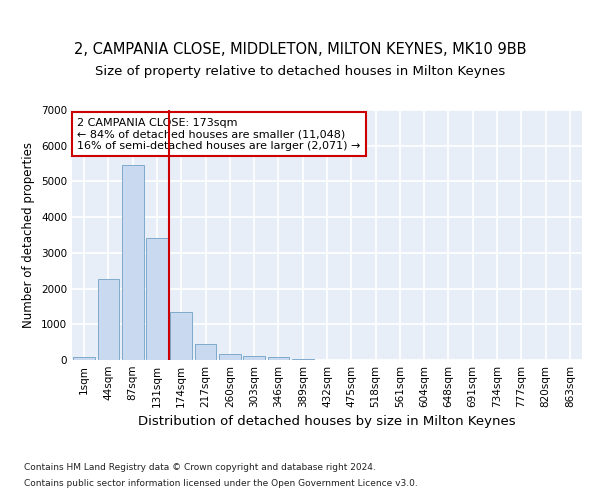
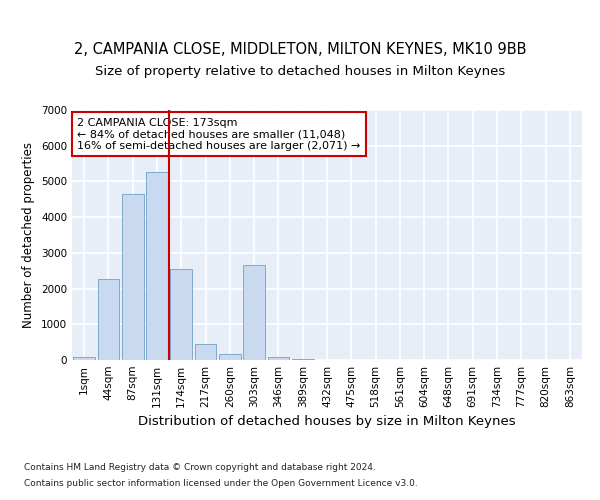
87sqm: 5450 -> 4650
131sqm: 3430 -> 5250
174sqm: 1350 -> 2550
303sqm: 100 -> 2650
